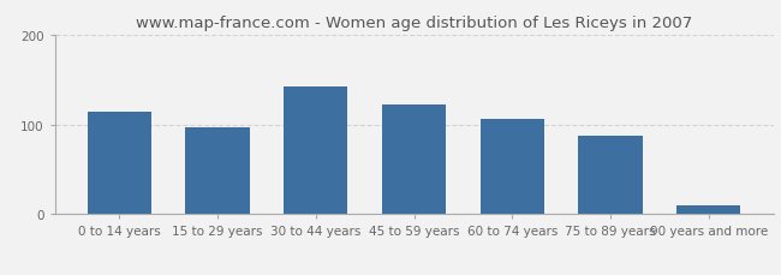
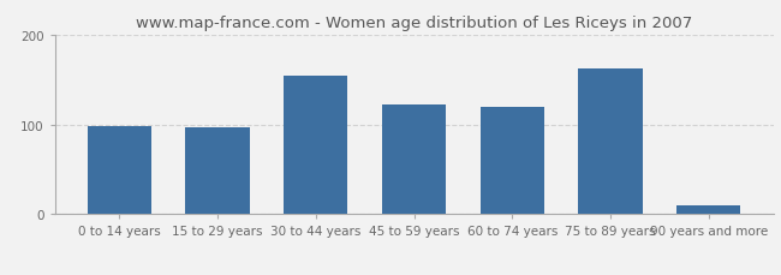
0 to 14 years: 114 -> 98
30 to 44 years: 143 -> 154
60 to 74 years: 106 -> 120
75 to 89 years: 88 -> 162
